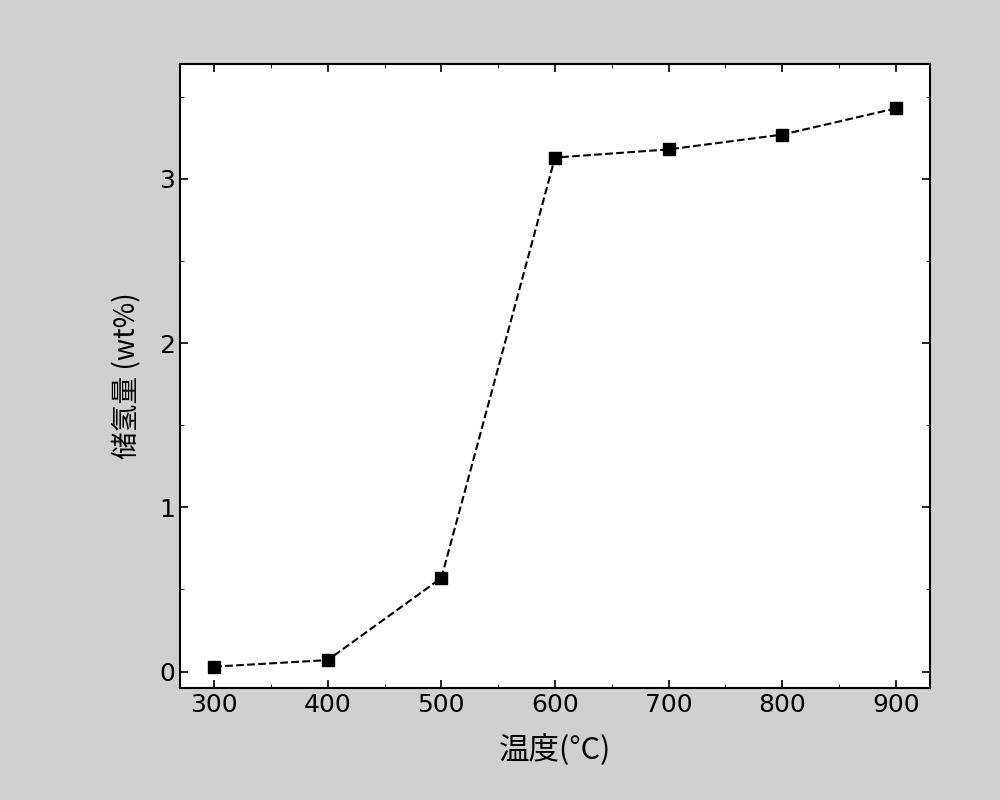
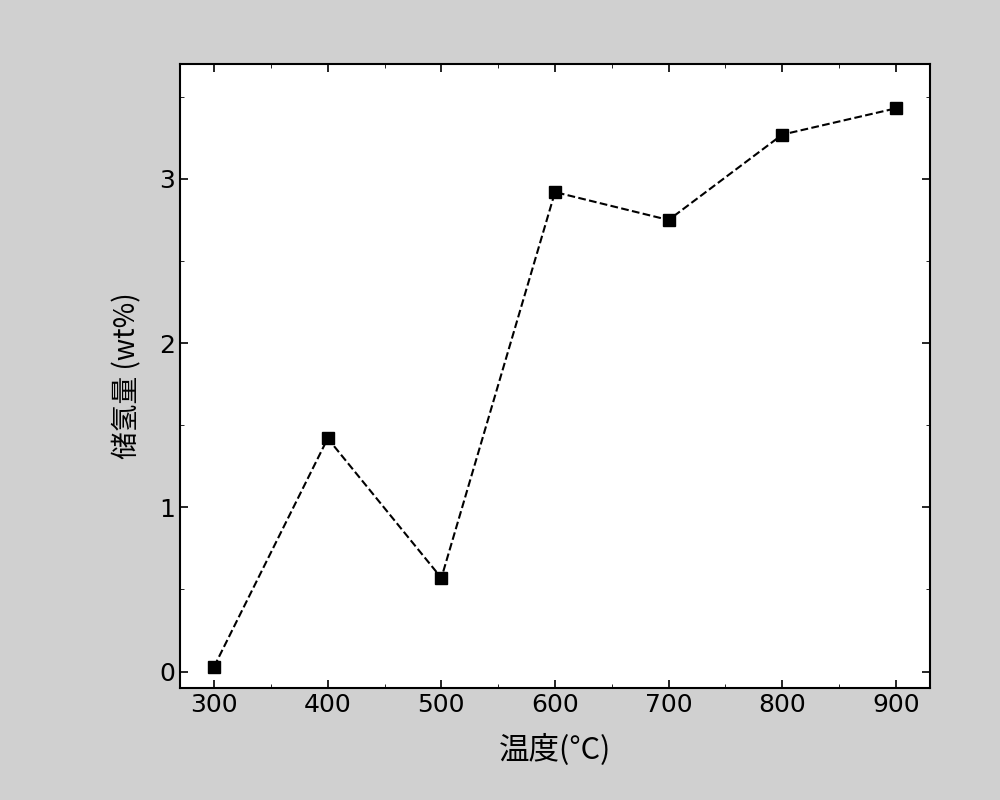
400: 0.07 -> 1.42
600: 3.13 -> 2.92
700: 3.18 -> 2.75
